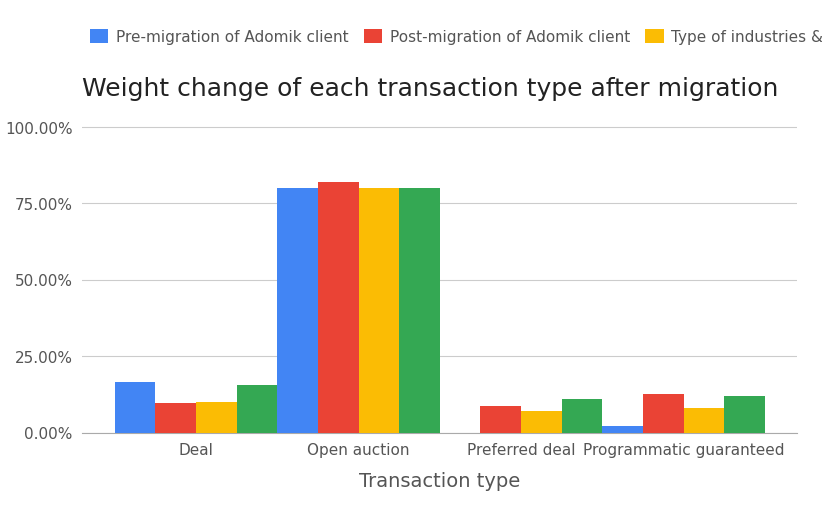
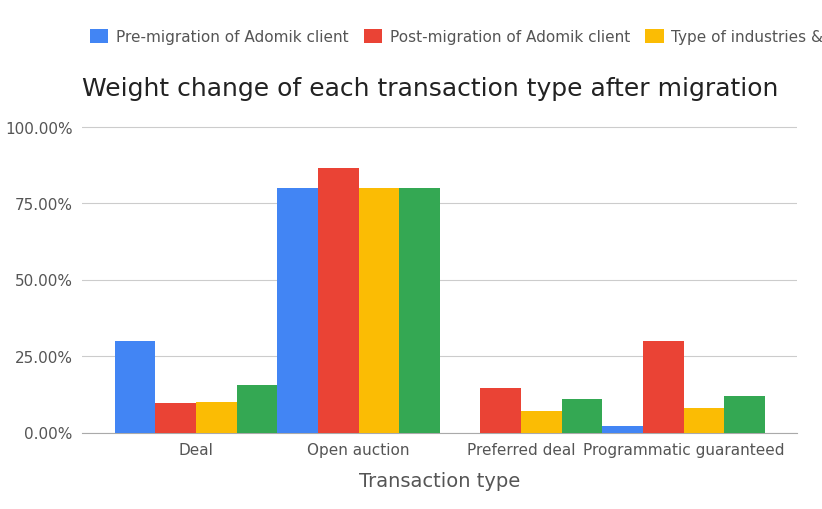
Pre-migration of Adomik client/Deal: 16.5% -> 30.0%
Post-migration of Adomik client/Open auction: 82.0% -> 86.5%
Post-migration of Adomik client/Preferred deal: 8.5% -> 14.5%
Post-migration of Adomik client/Programmatic guaranteed: 12.5% -> 30.0%
